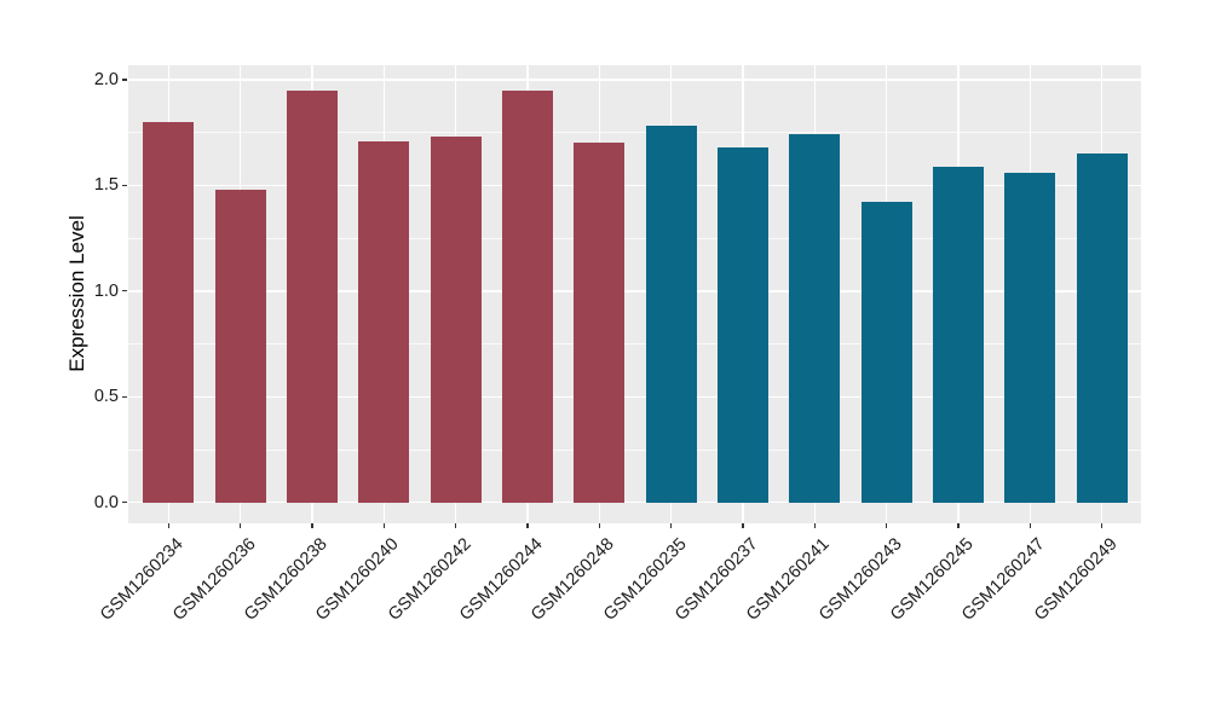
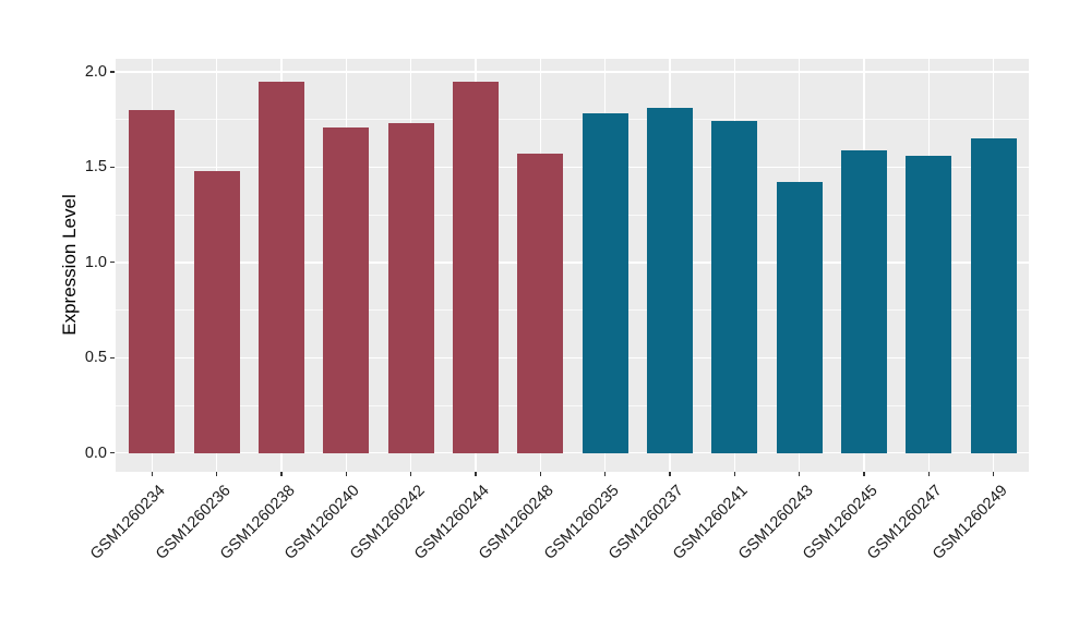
GSM1260248: 1.70 -> 1.57
GSM1260237: 1.68 -> 1.81
